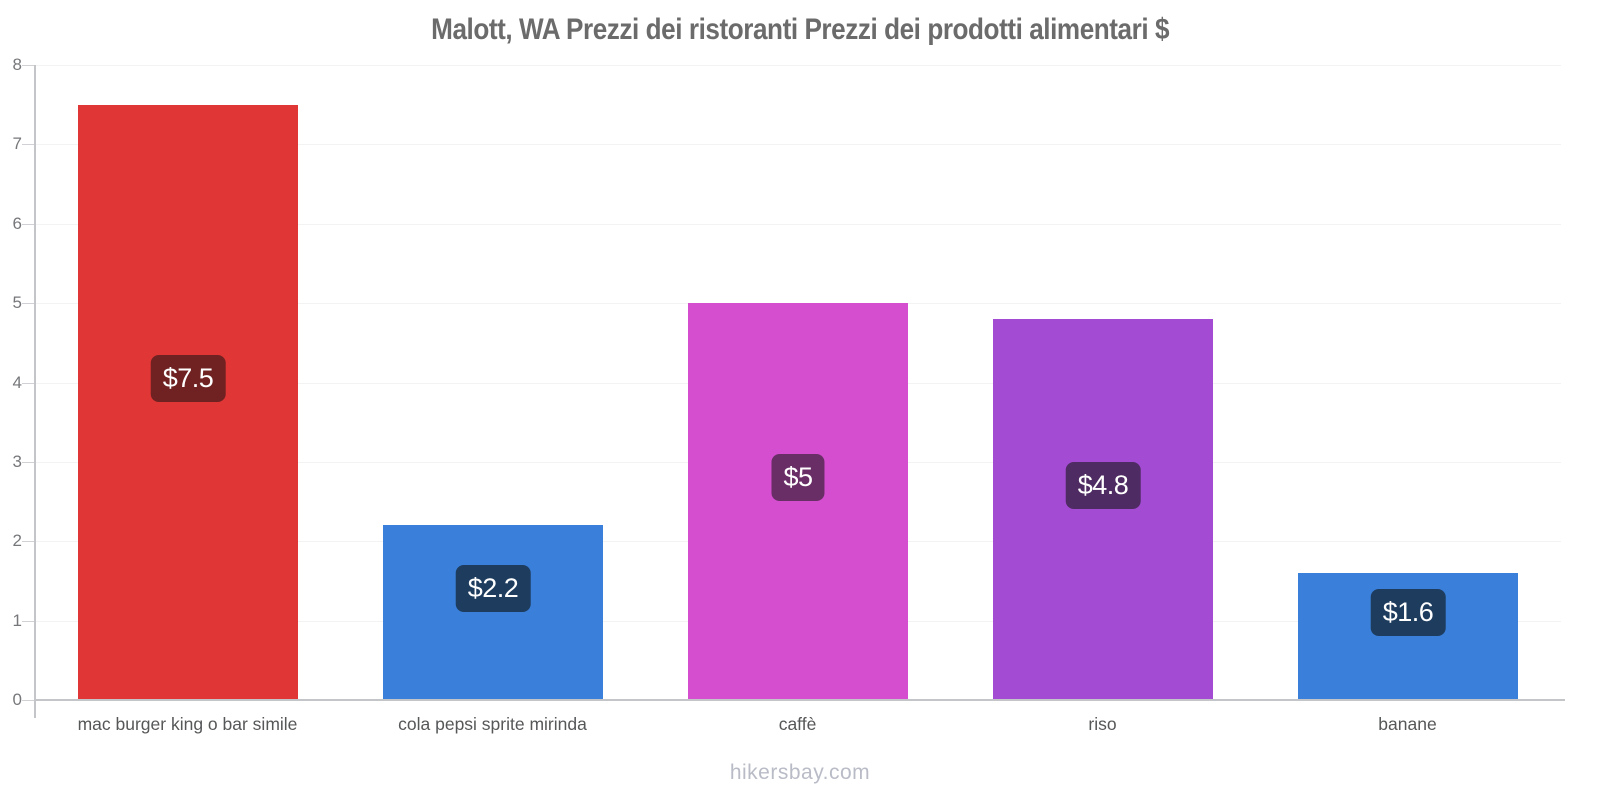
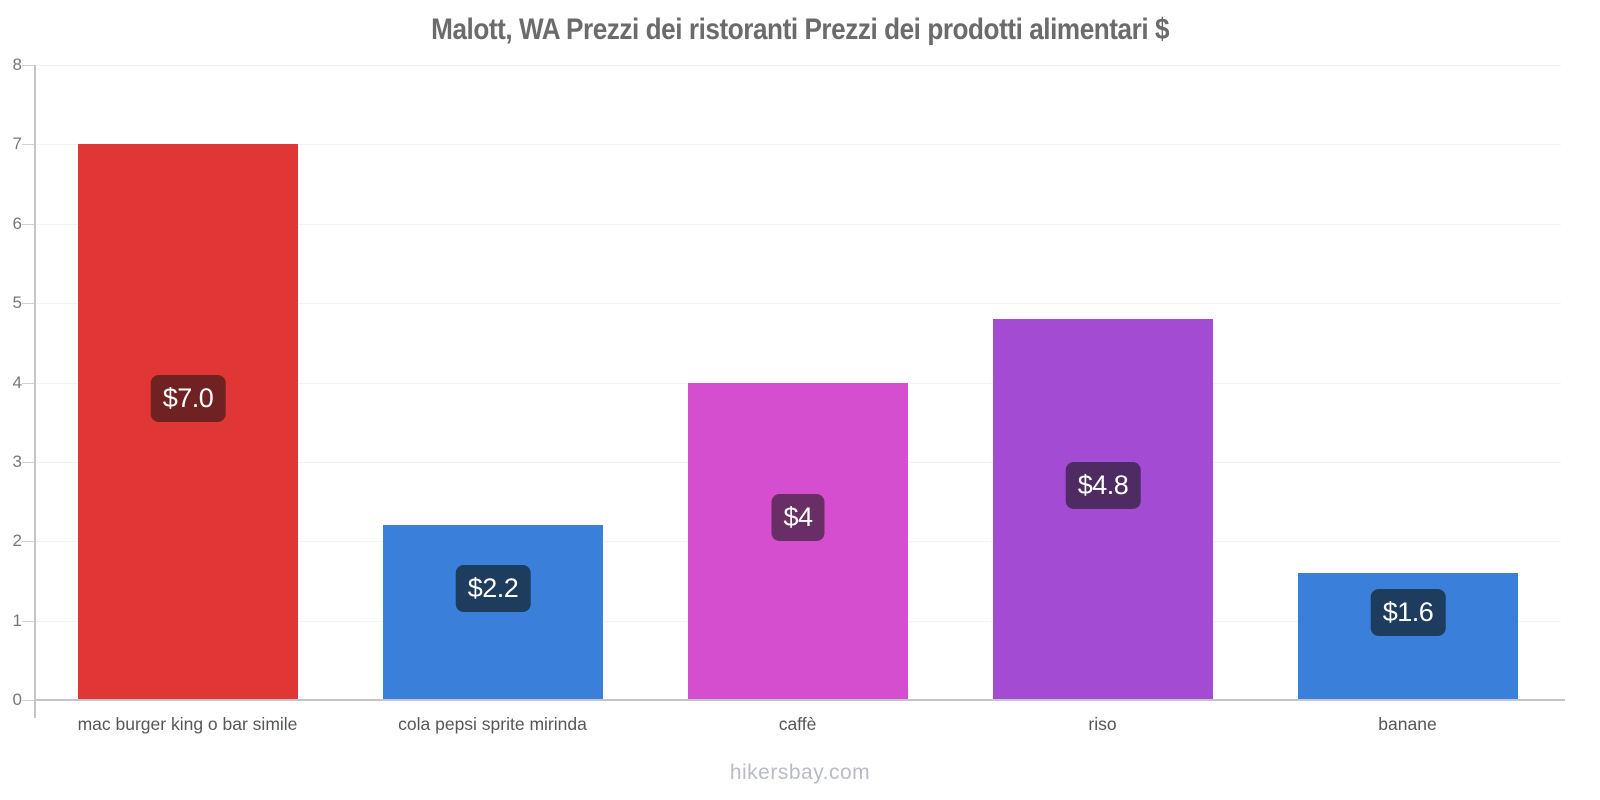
mac burger king o bar simile: $7.5 -> $7.0
caffè: $5 -> $4
